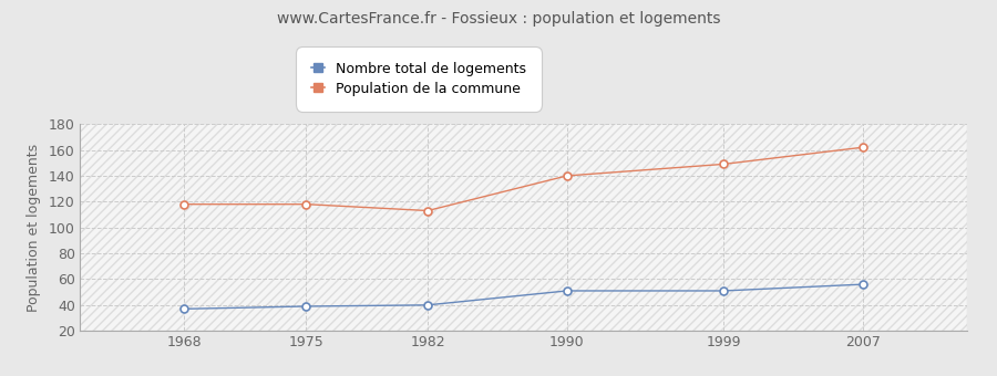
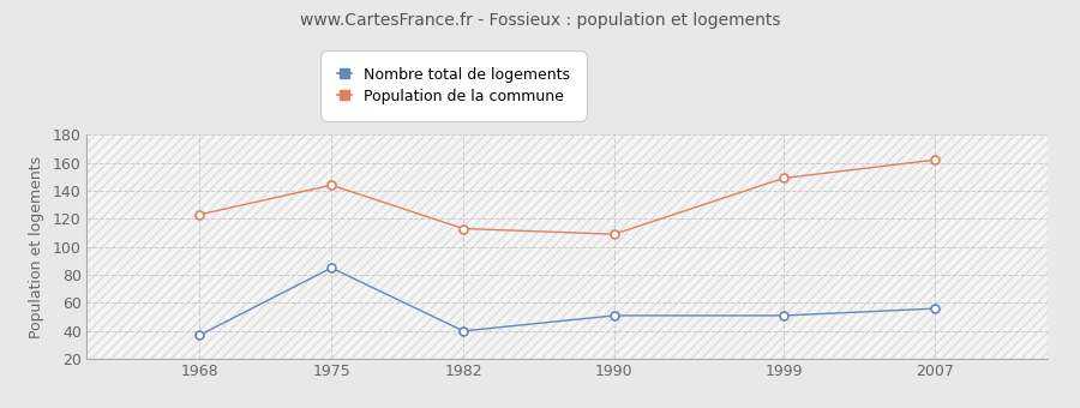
Population de la commune/1968: 118 -> 123
Nombre total de logements/1975: 39 -> 85
Population de la commune/1975: 118 -> 144
Population de la commune/1990: 140 -> 109
